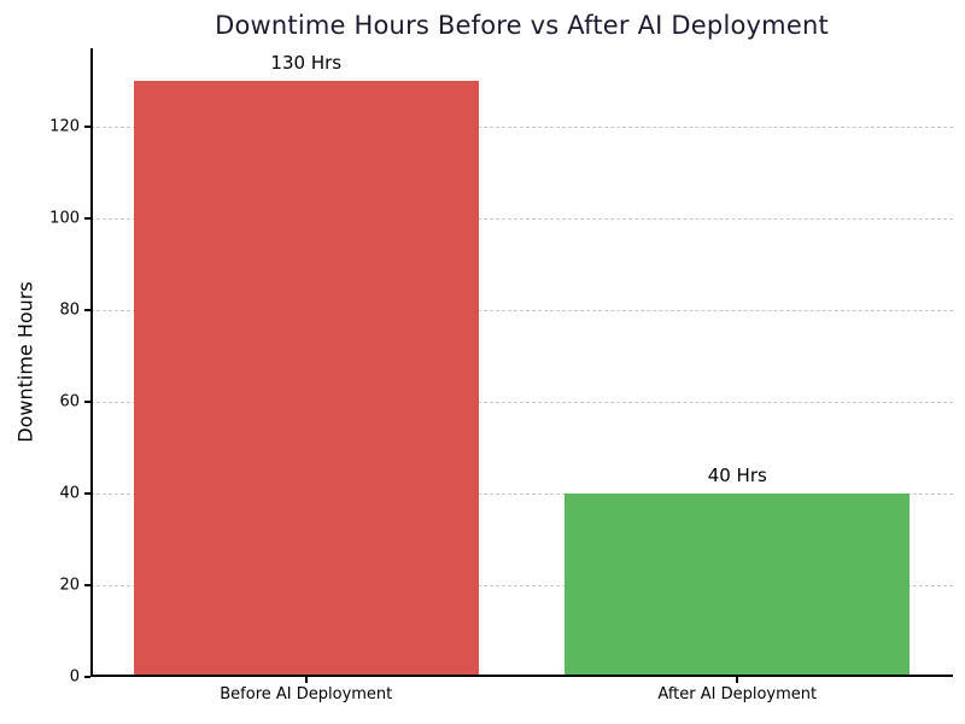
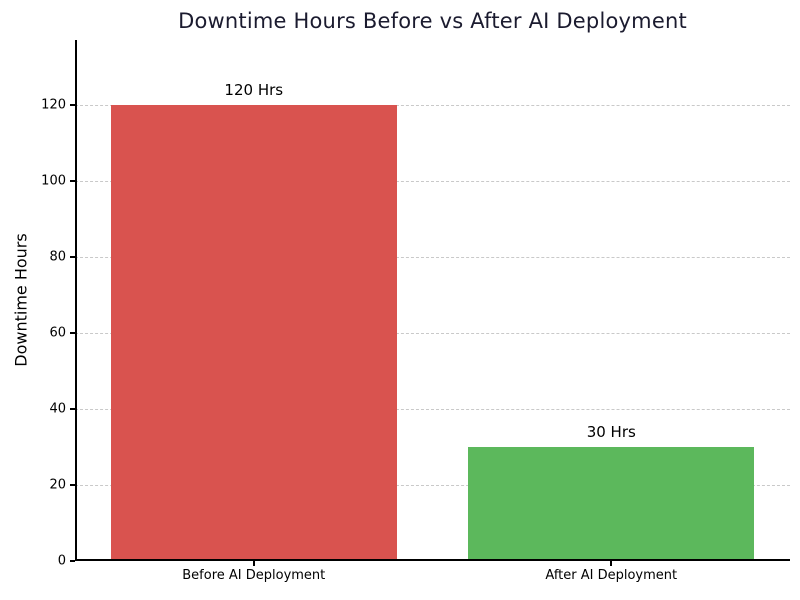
Before AI Deployment: 130 -> 120
After AI Deployment: 40 -> 30
